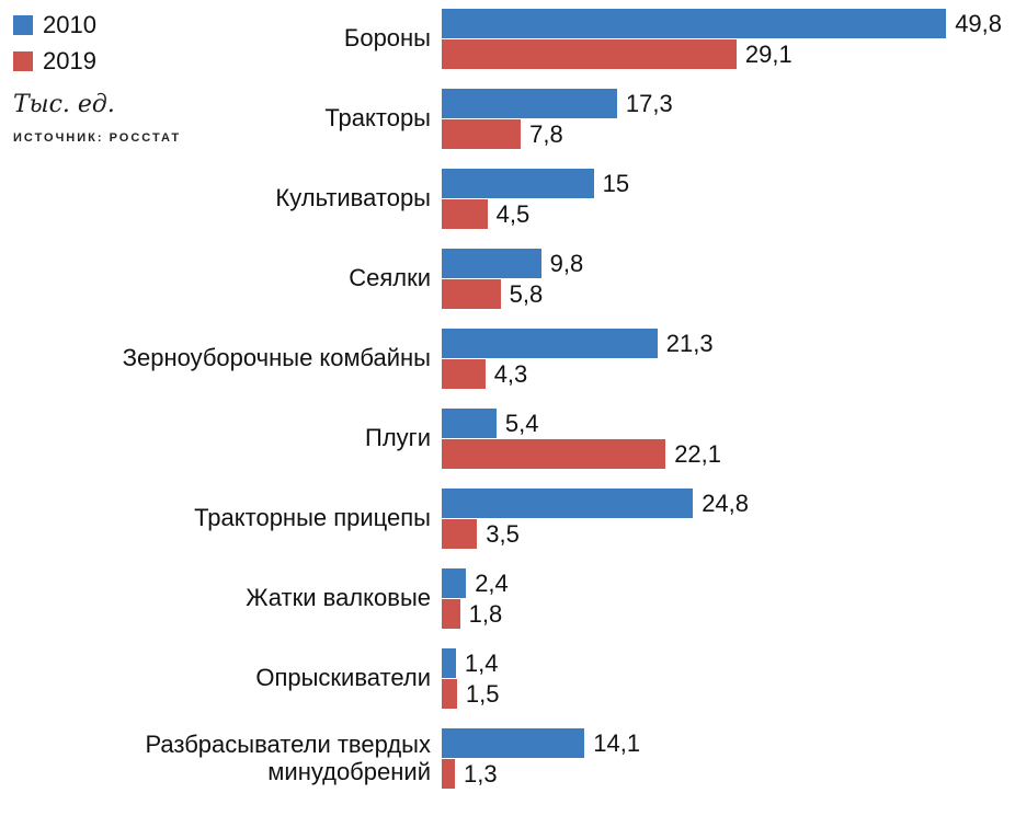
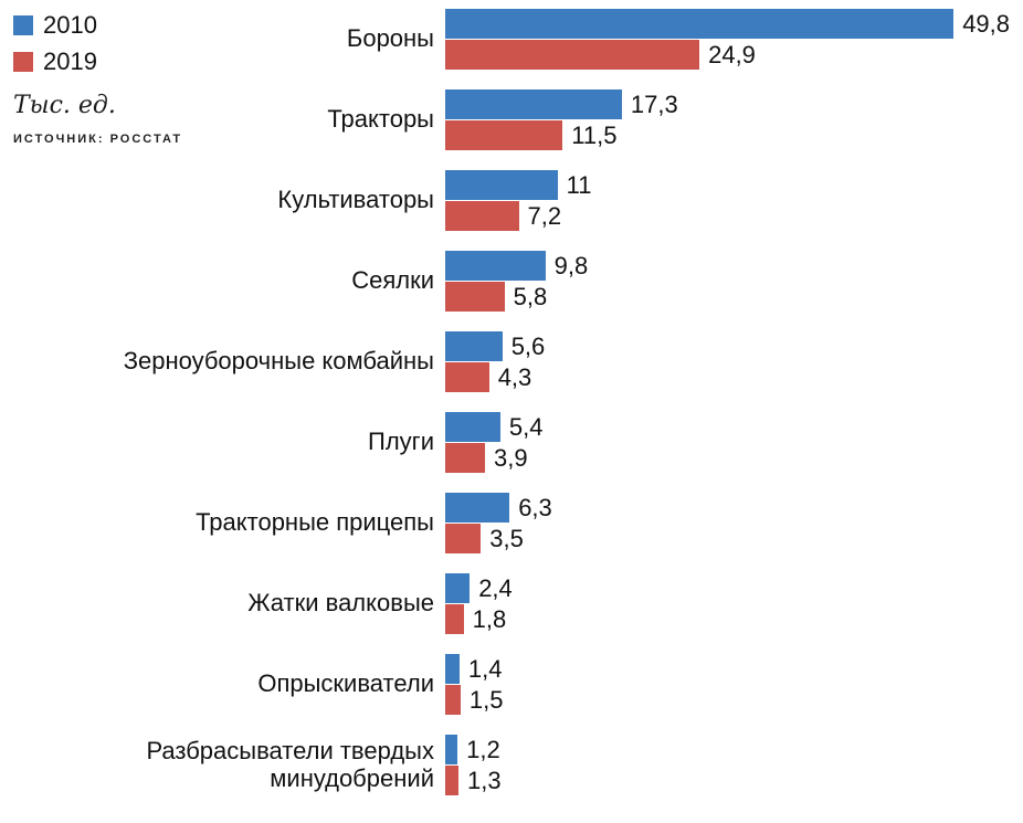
2019/Бороны: 29,1 -> 24,9
2019/Тракторы: 7,8 -> 11,5
2010/Культиваторы: 15 -> 11
2019/Культиваторы: 4,5 -> 7,2
2010/Зерноуборочные комбайны: 21,3 -> 5,6
2019/Плуги: 22,1 -> 3,9
2010/Тракторные прицепы: 24,8 -> 6,3
2010/Разбрасыватели твердых минудобрений: 14,1 -> 1,2
